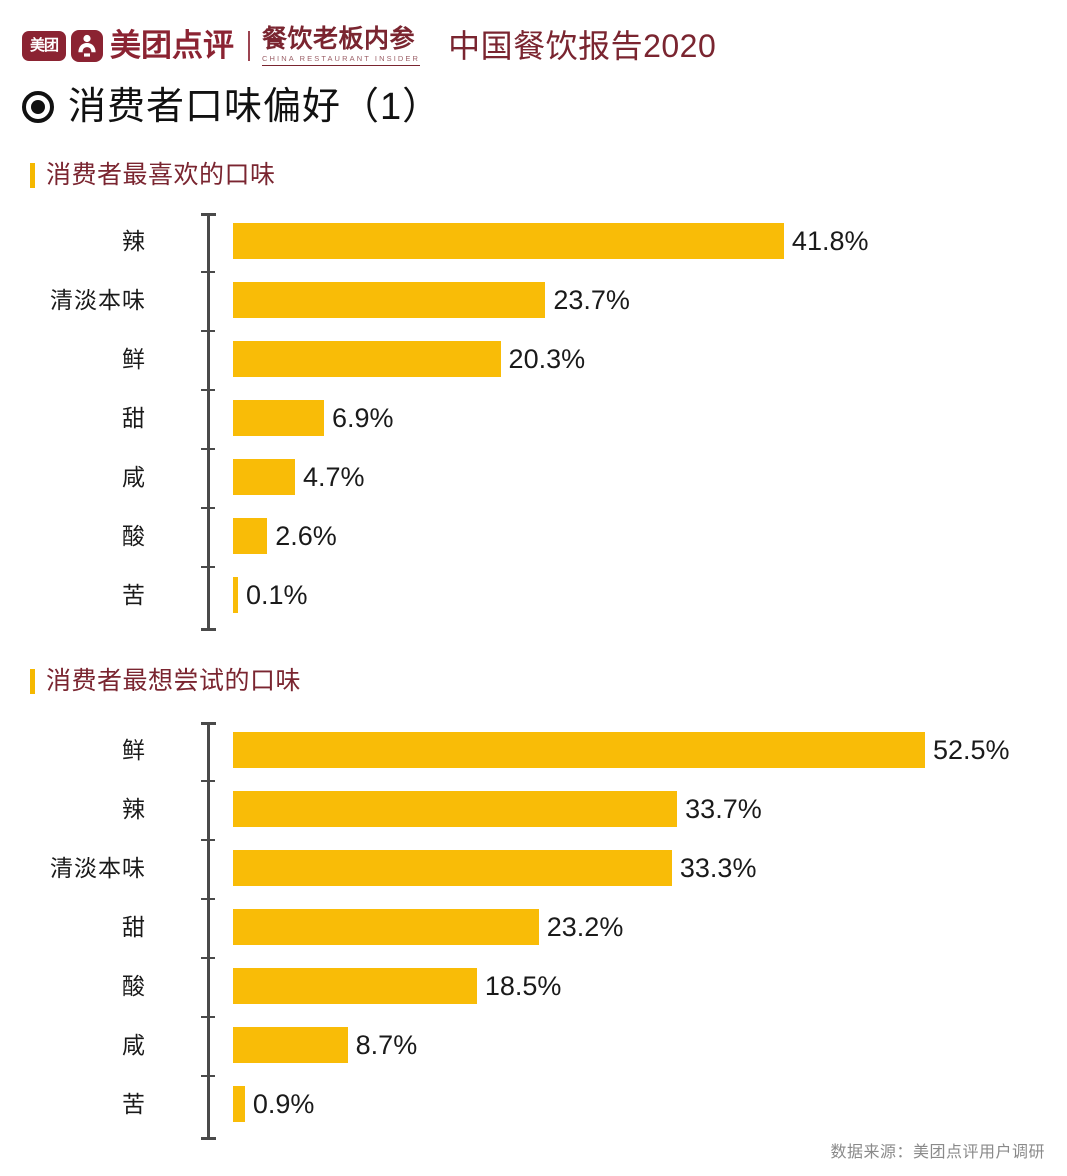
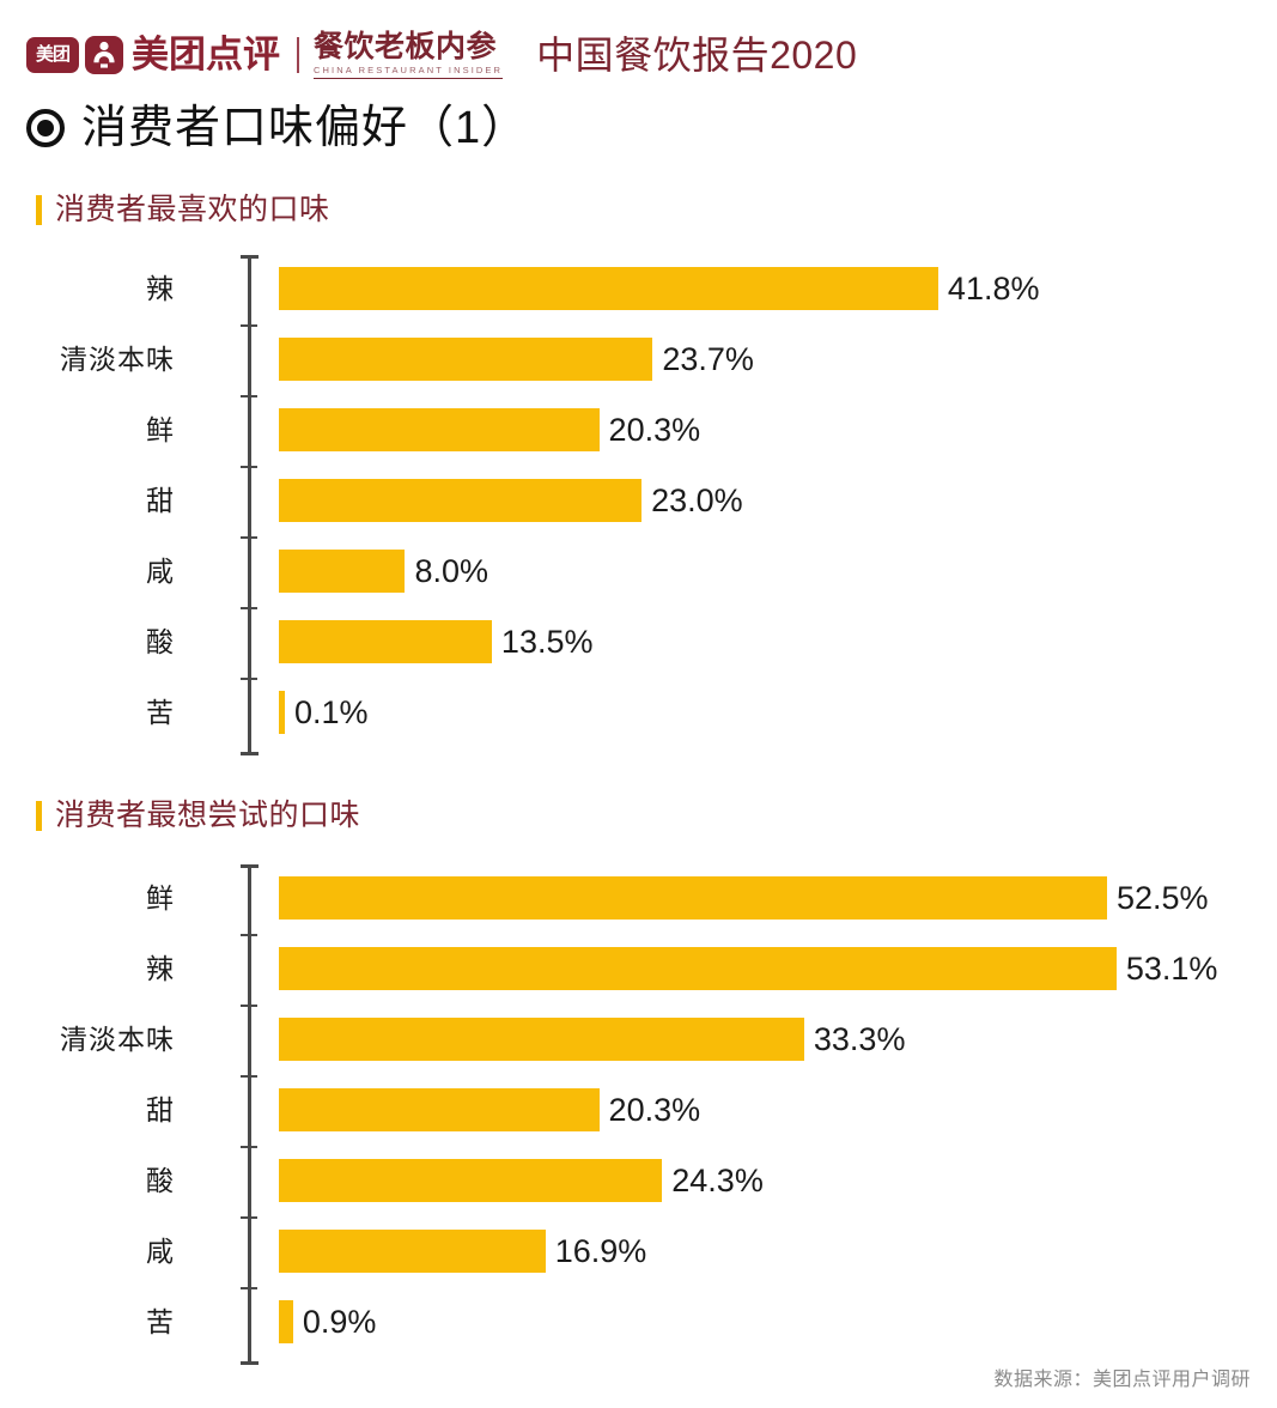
消费者最喜欢的口味/甜: 6.9% -> 23.0%
消费者最喜欢的口味/咸: 4.7% -> 8.0%
消费者最喜欢的口味/酸: 2.6% -> 13.5%
消费者最想尝试的口味/辣: 33.7% -> 53.1%
消费者最想尝试的口味/甜: 23.2% -> 20.3%
消费者最想尝试的口味/酸: 18.5% -> 24.3%
消费者最想尝试的口味/咸: 8.7% -> 16.9%
